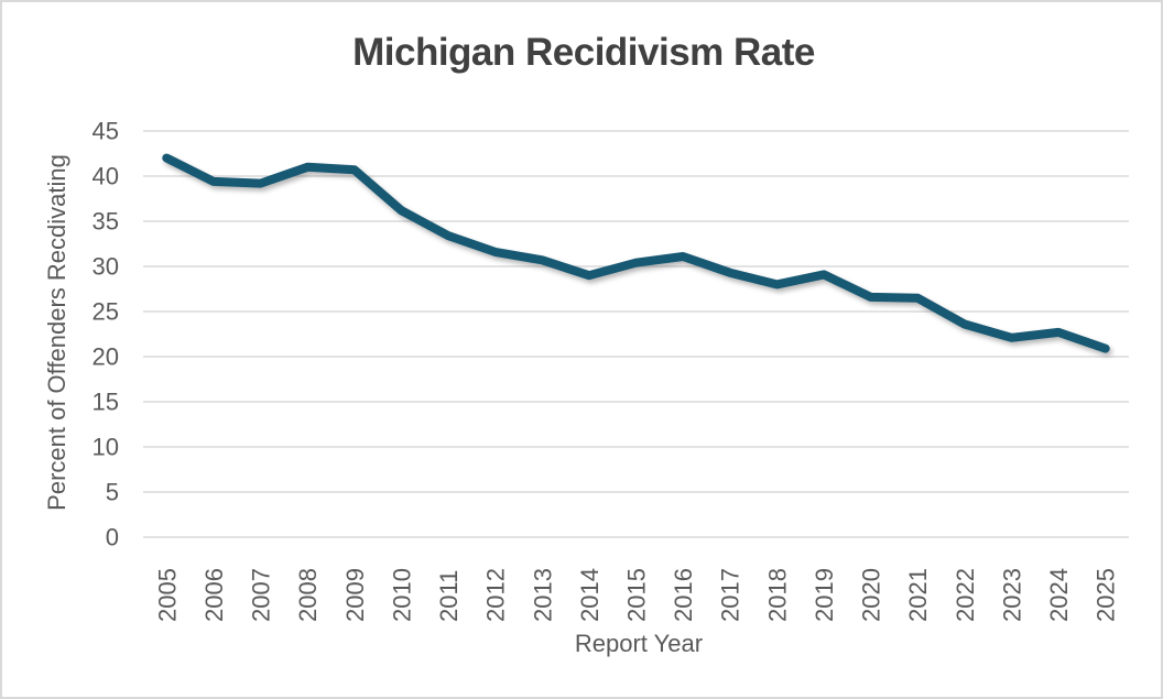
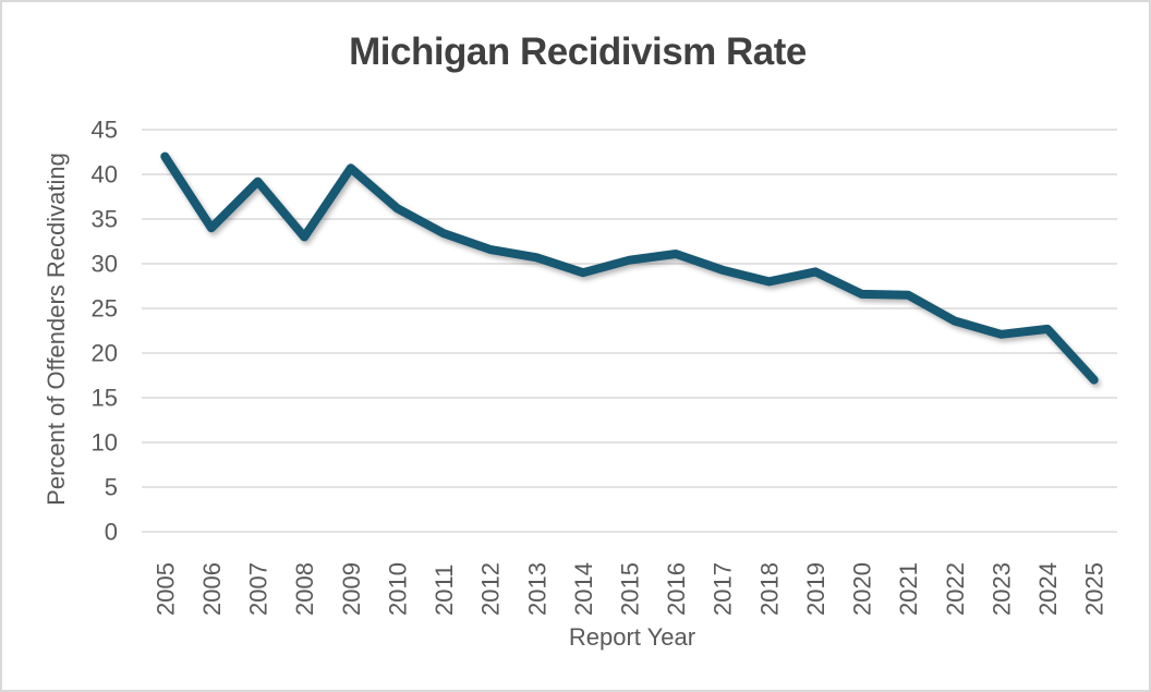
2006: 39 -> 34
2008: 41 -> 33
2025: 21 -> 17
